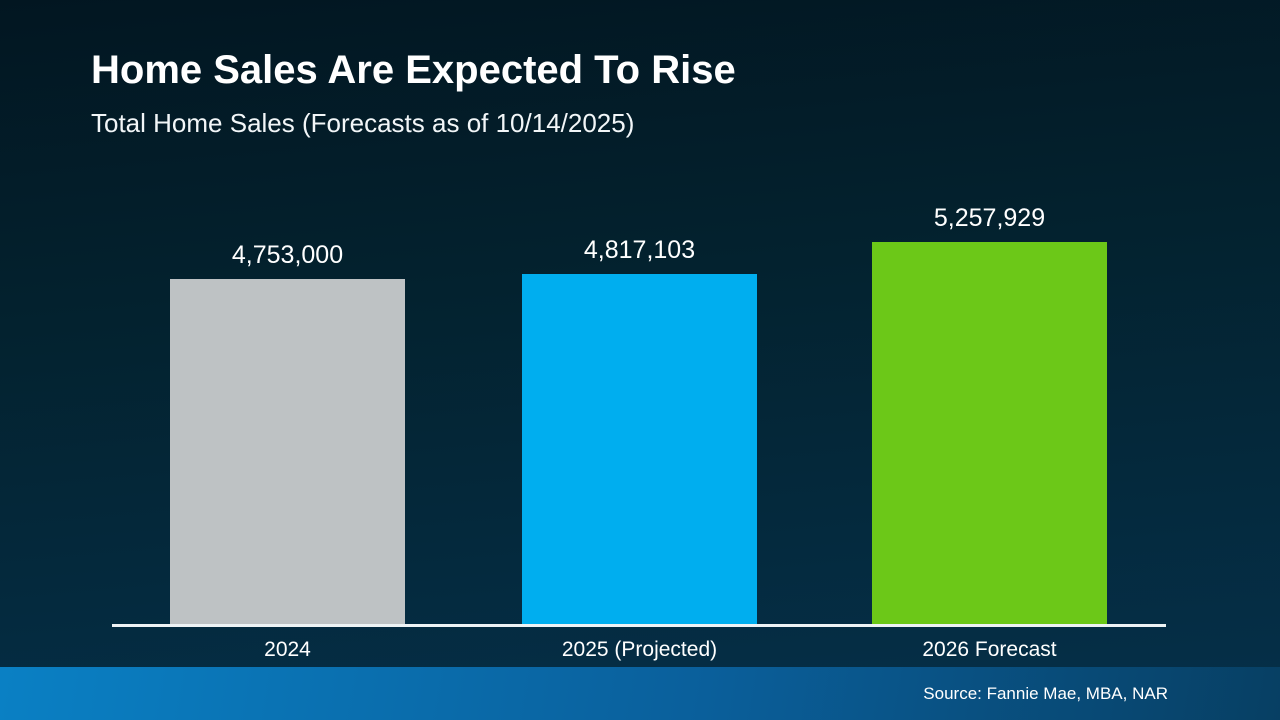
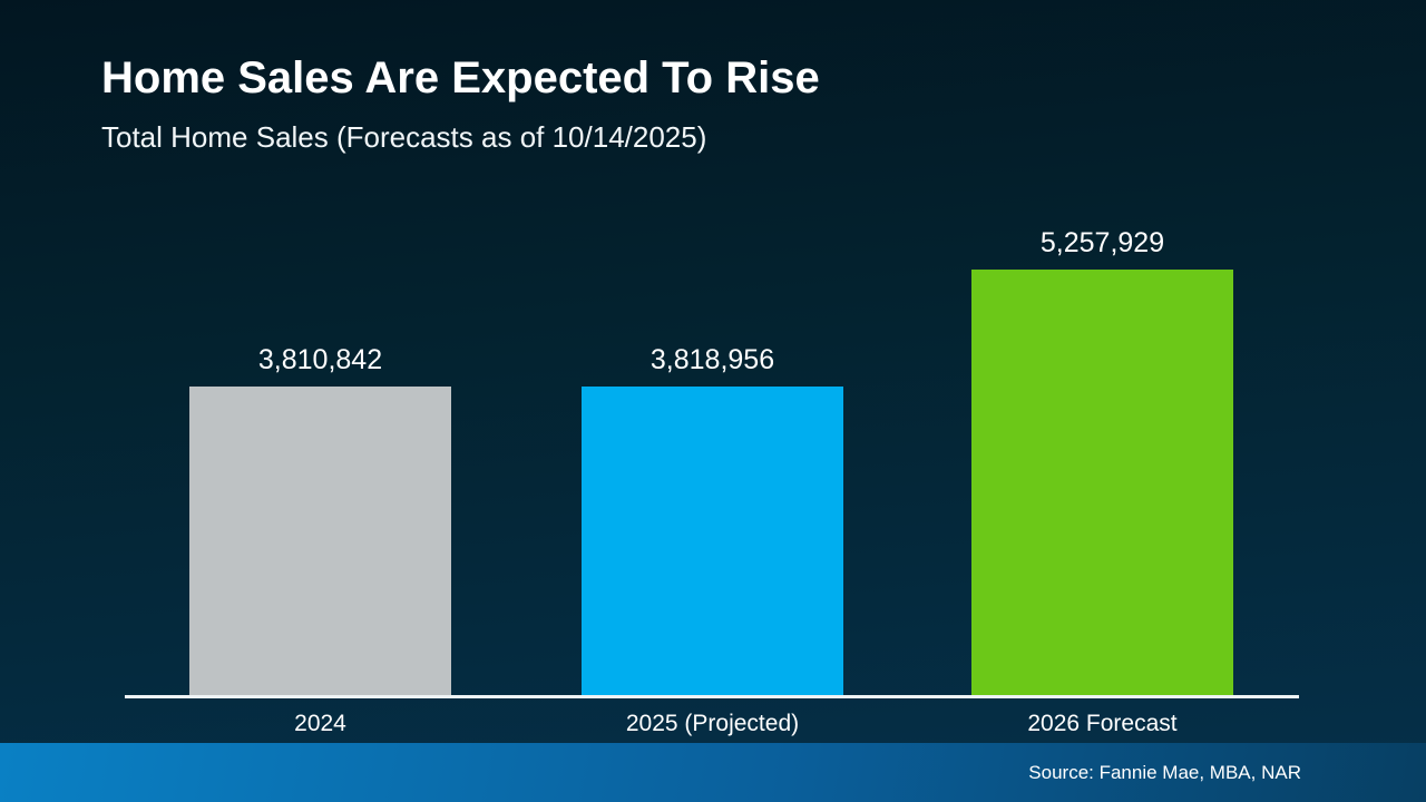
2024: 4,753,000 -> 3,810,842
2025 (Projected): 4,817,103 -> 3,818,956
